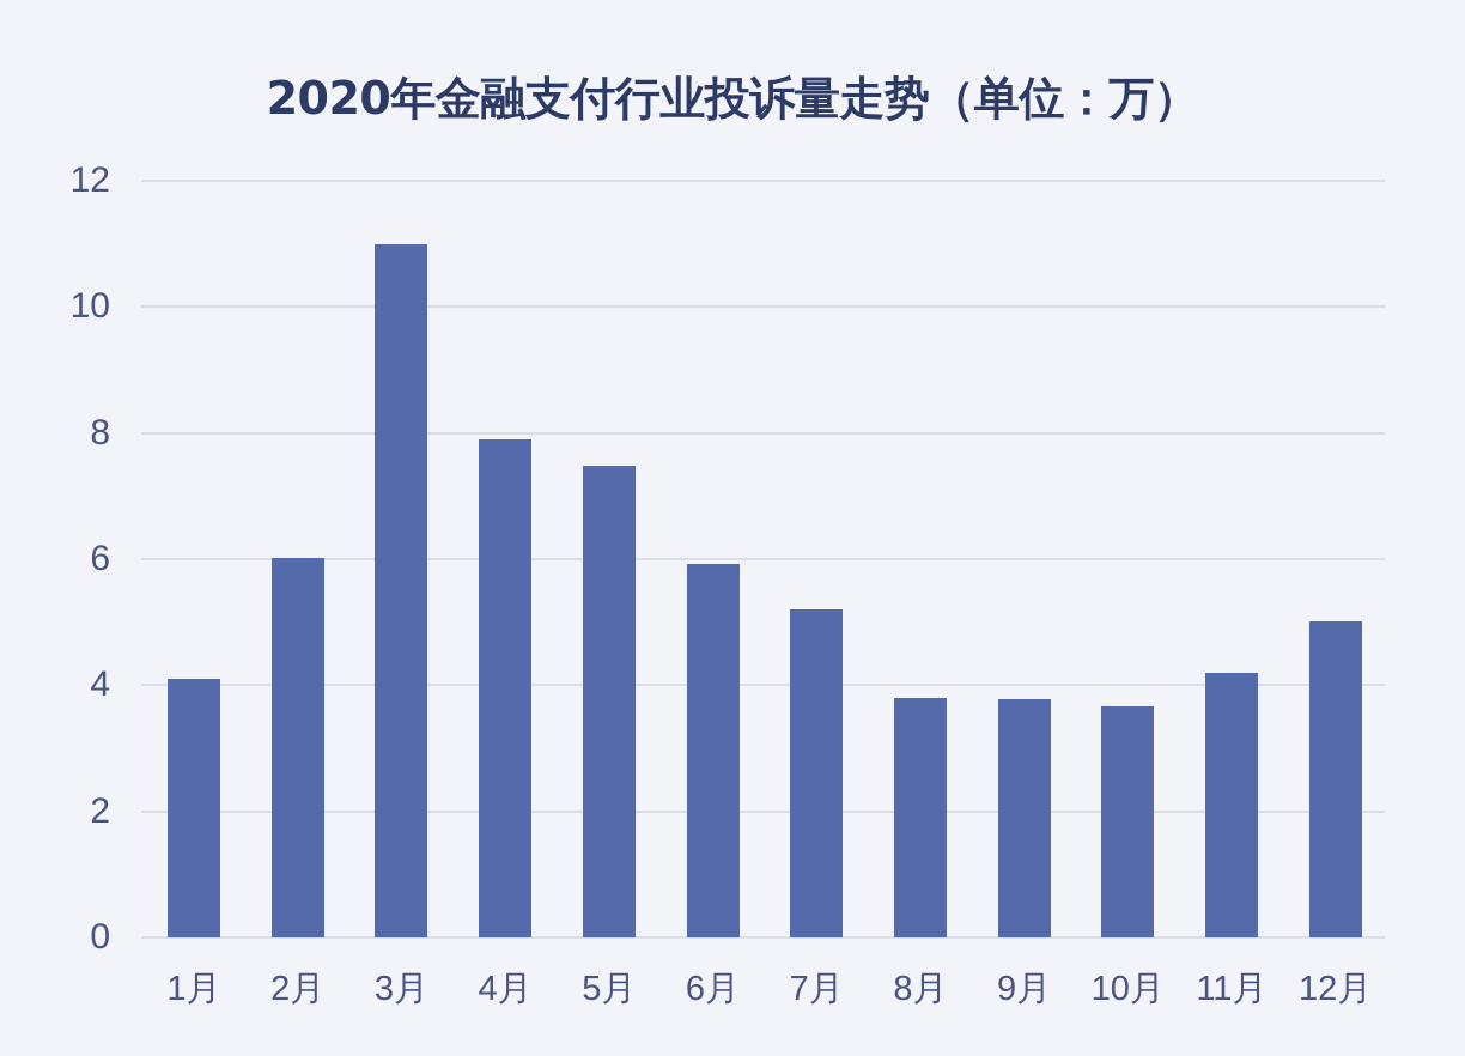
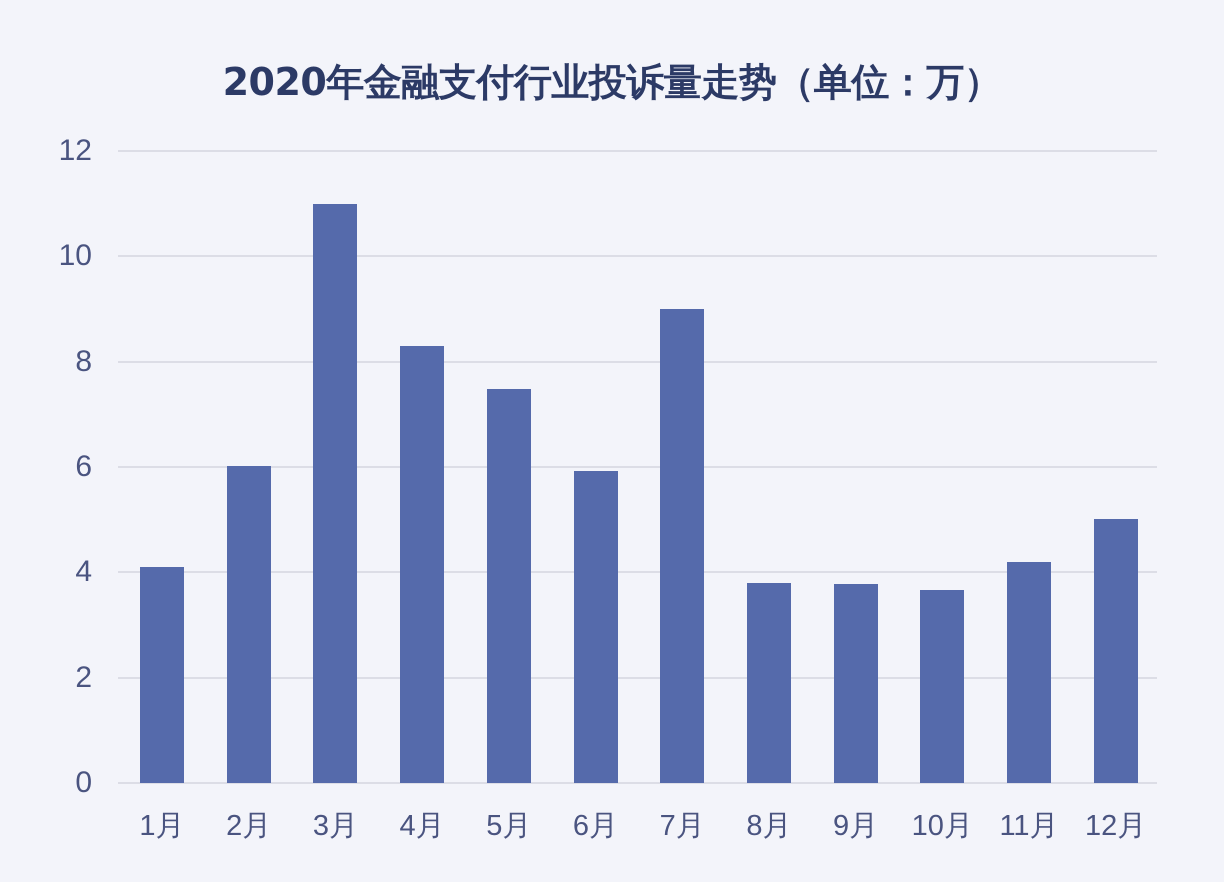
4月: 7.9 -> 8.3
7月: 5.2 -> 9.0
